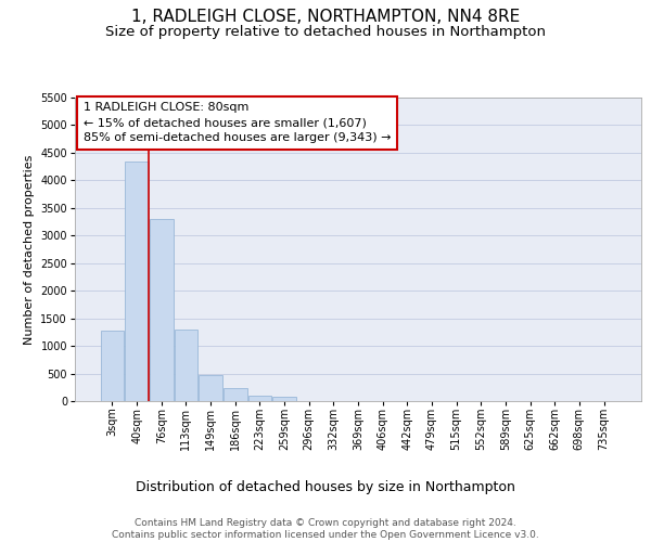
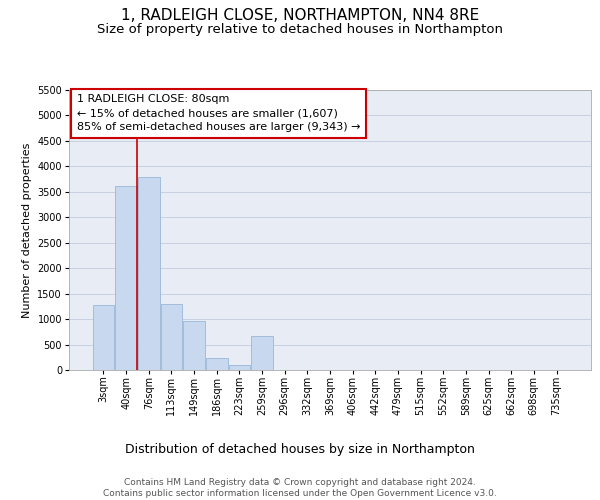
40sqm: 4350 -> 3620
76sqm: 3300 -> 3800
149sqm: 480 -> 960
259sqm: 70 -> 660
